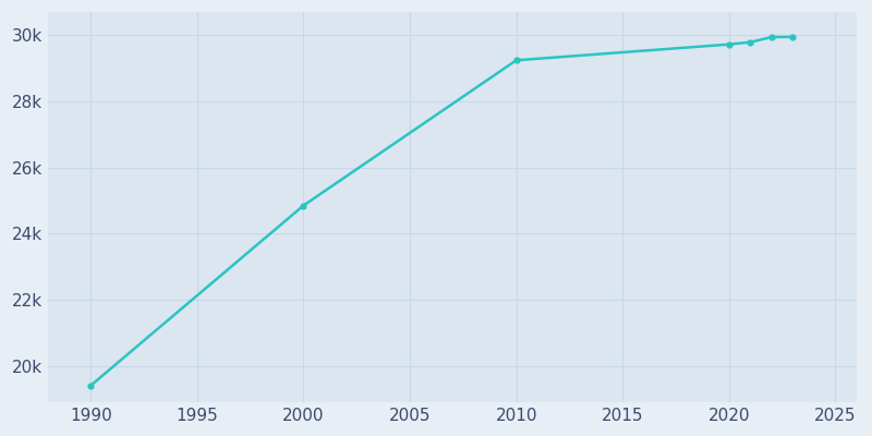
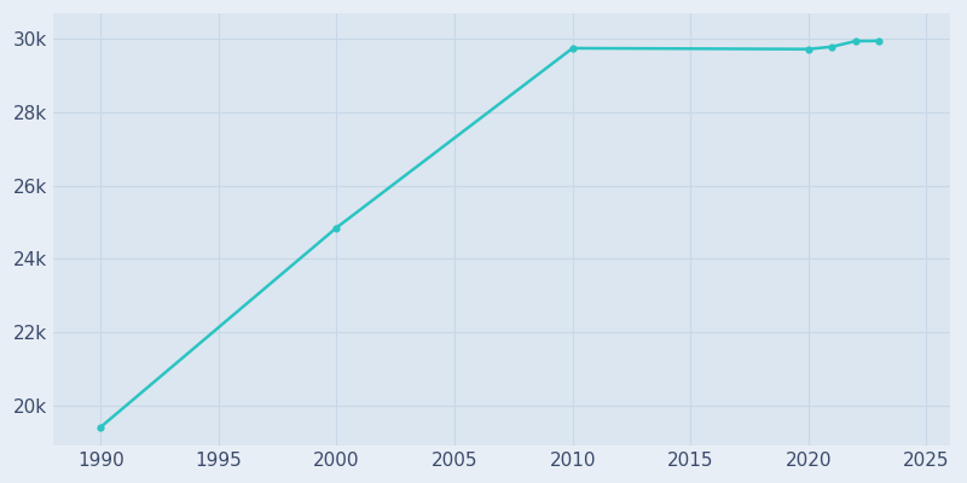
2010: 29.24k -> 29.75k
